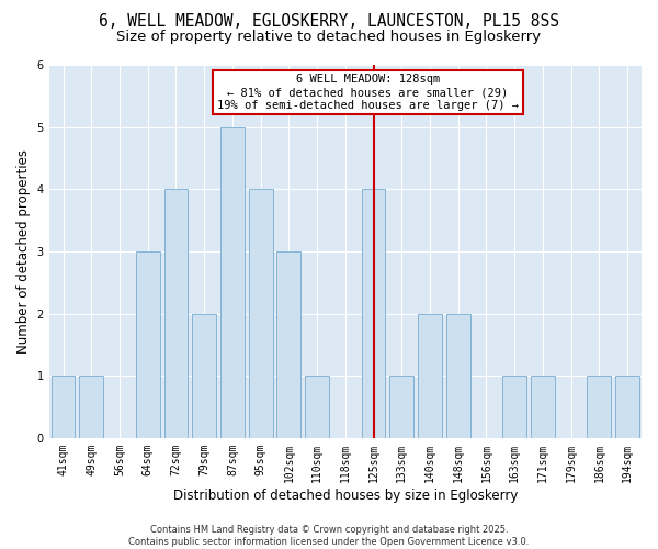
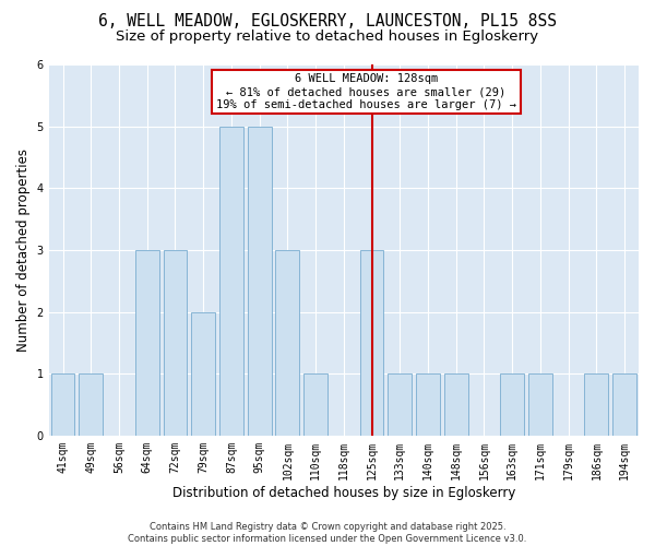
72sqm: 4 -> 3
95sqm: 4 -> 5
125sqm: 4 -> 3
140sqm: 2 -> 1
148sqm: 2 -> 1
